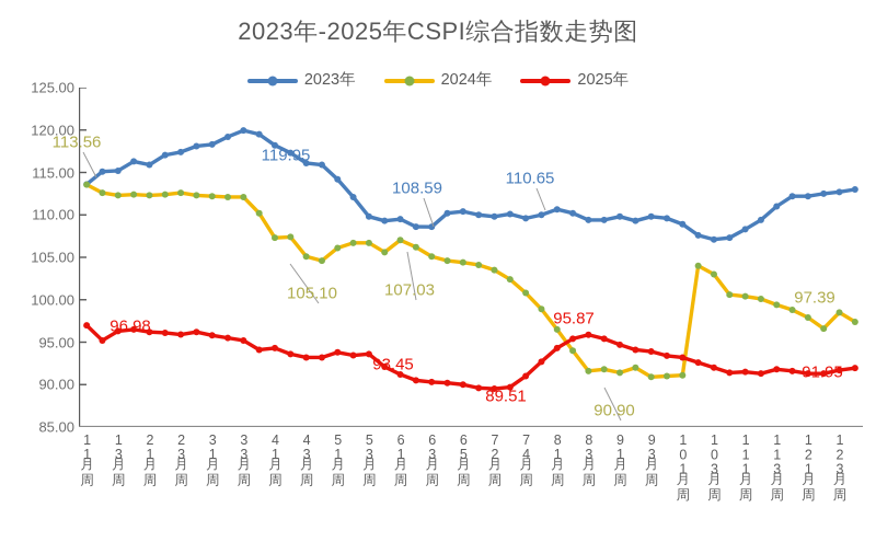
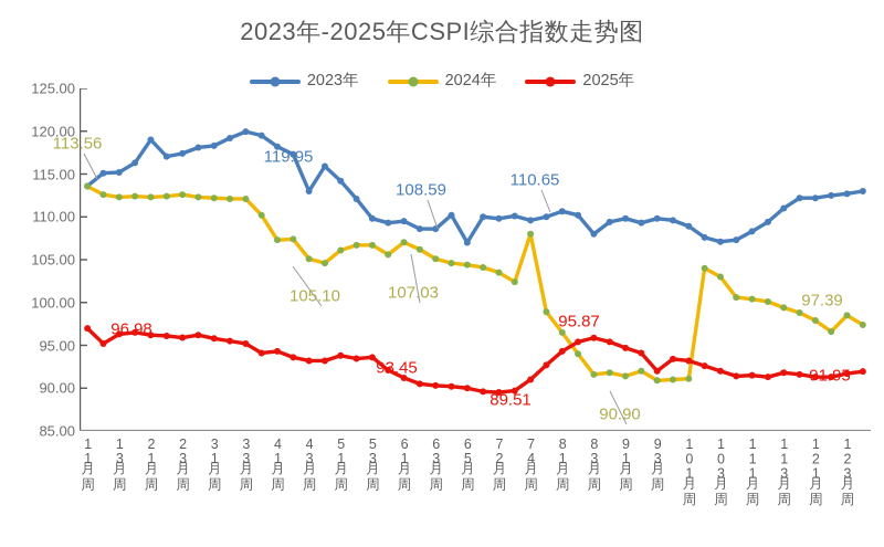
2023年/2月1周: 116 -> 119
2023年/4月3周: 116 -> 113
2023年/6月5周: 110 -> 107
2024年/7月4周: 101 -> 108
2023年/8月3周: 109 -> 108
2025年/9月3周: 94 -> 92
